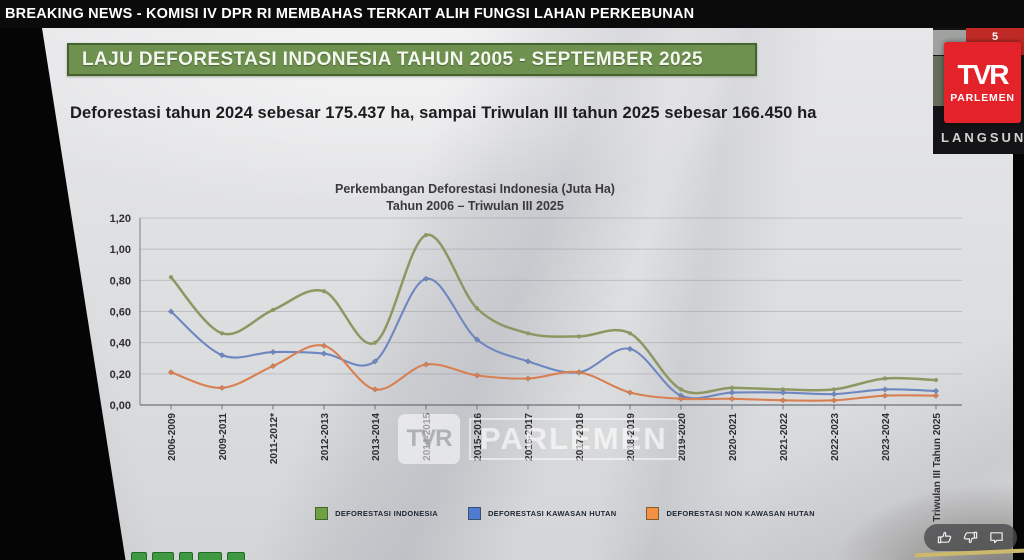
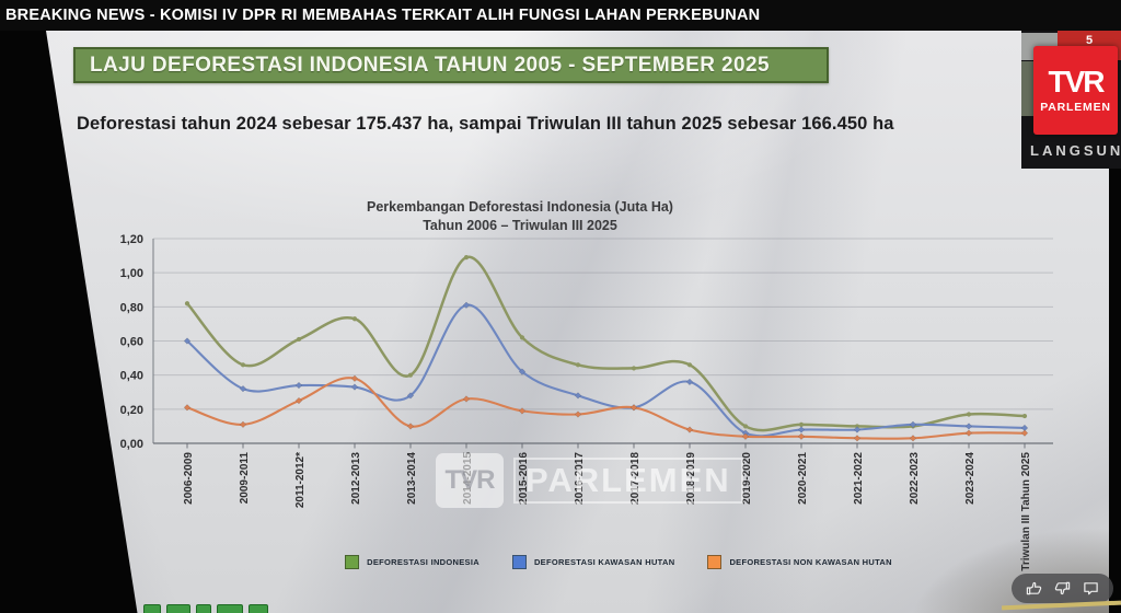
DEFORESTASI KAWASAN HUTAN/2022-2023: 0,07 -> 0,11
